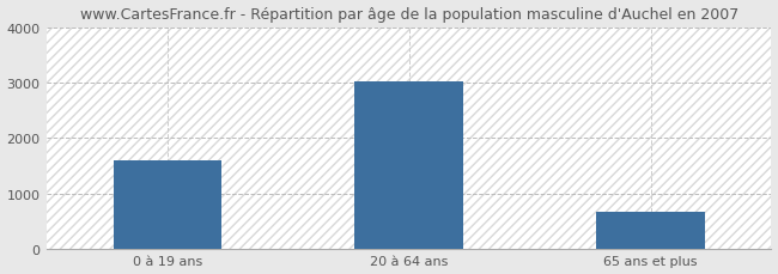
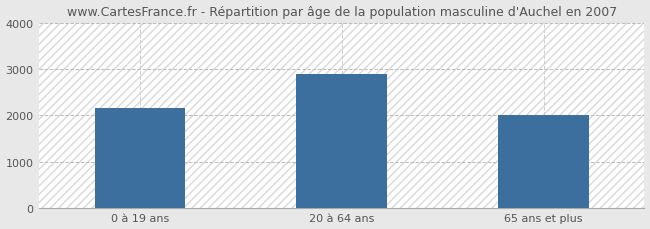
0 à 19 ans: 1600 -> 2150
20 à 64 ans: 3030 -> 2900
65 ans et plus: 670 -> 2000
